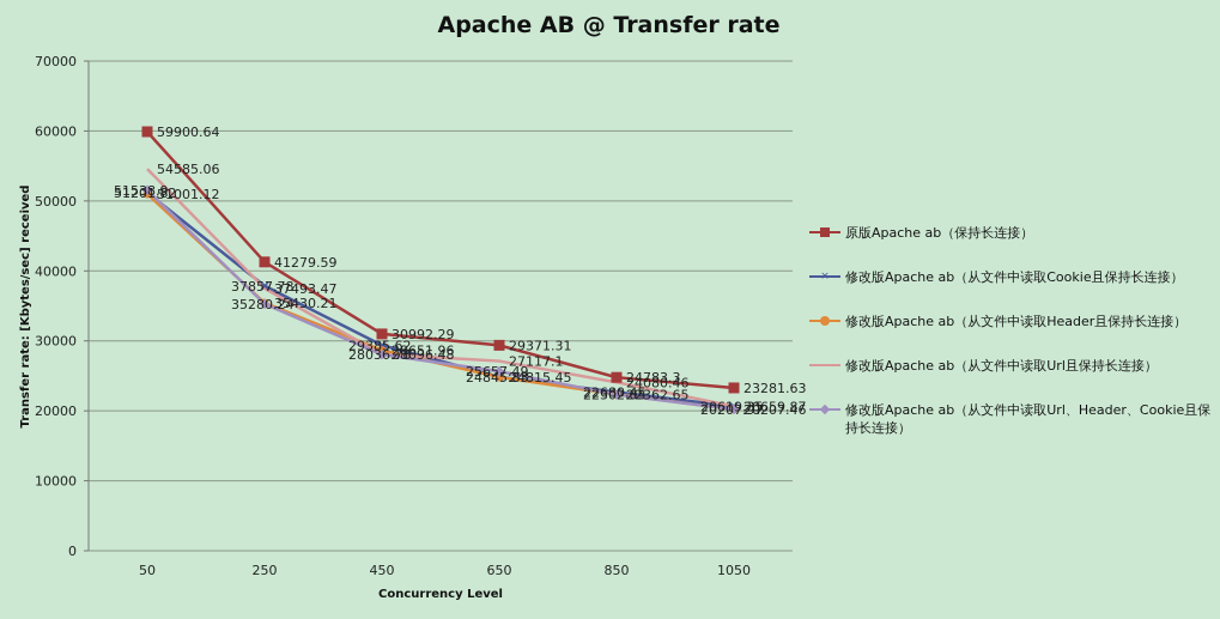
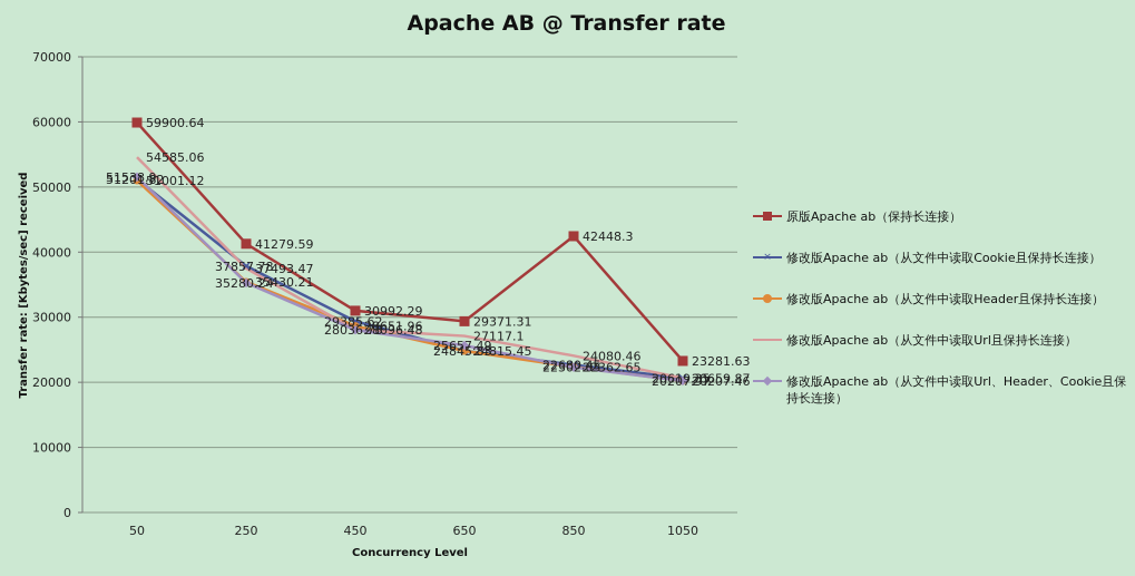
原版Apache ab（保持长连接）/850: 24783.3 -> 42448.3
